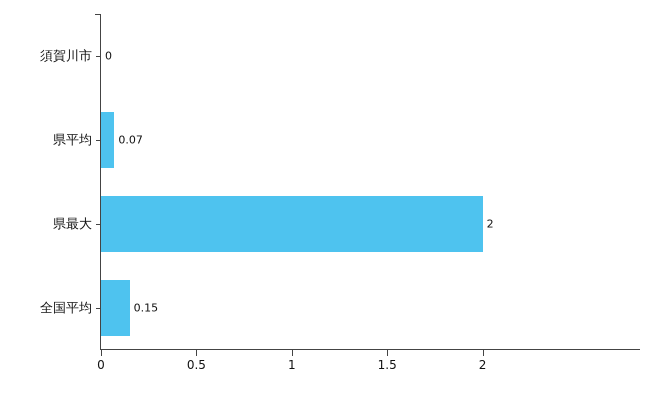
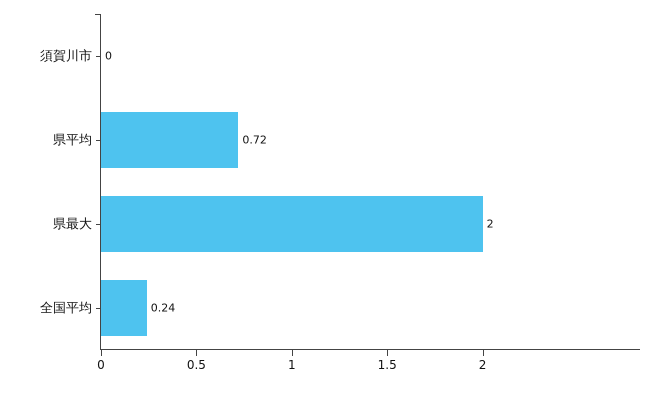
県平均: 0.07 -> 0.72
全国平均: 0.15 -> 0.24
